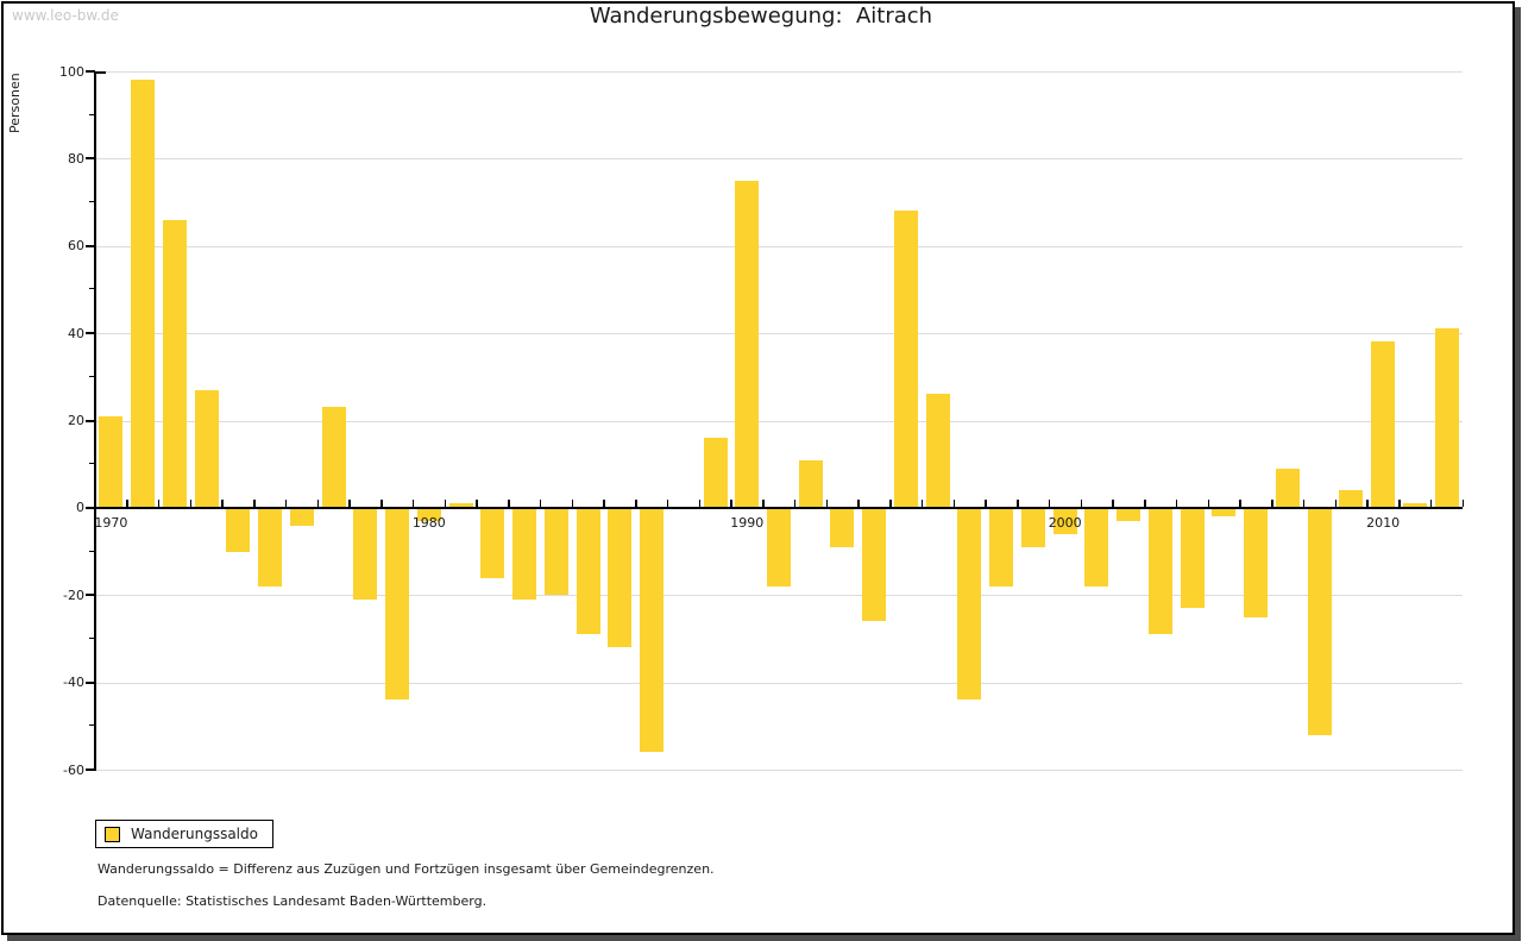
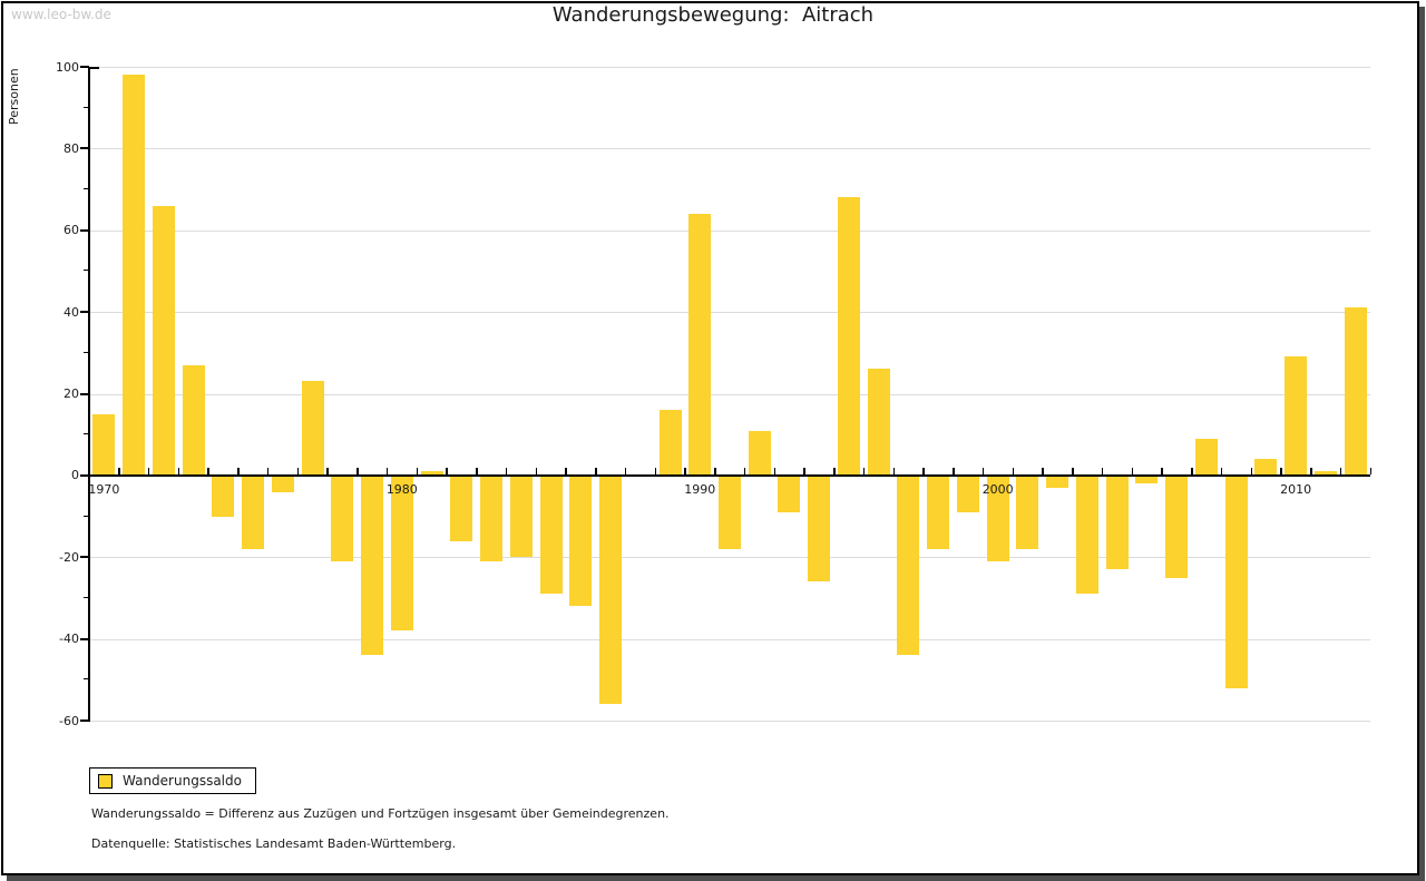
1970: 21 -> 15
1980: -3 -> -38
1990: 75 -> 64
2000: -6 -> -21
2010: 38 -> 29
